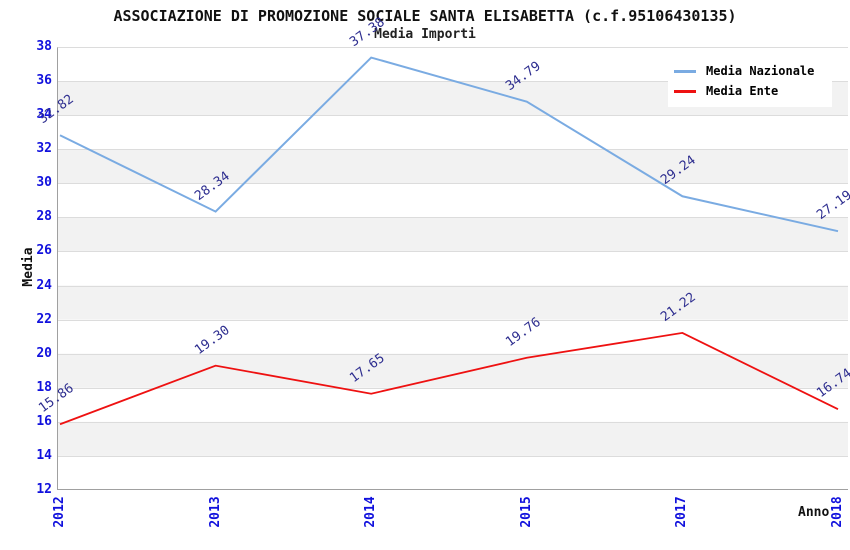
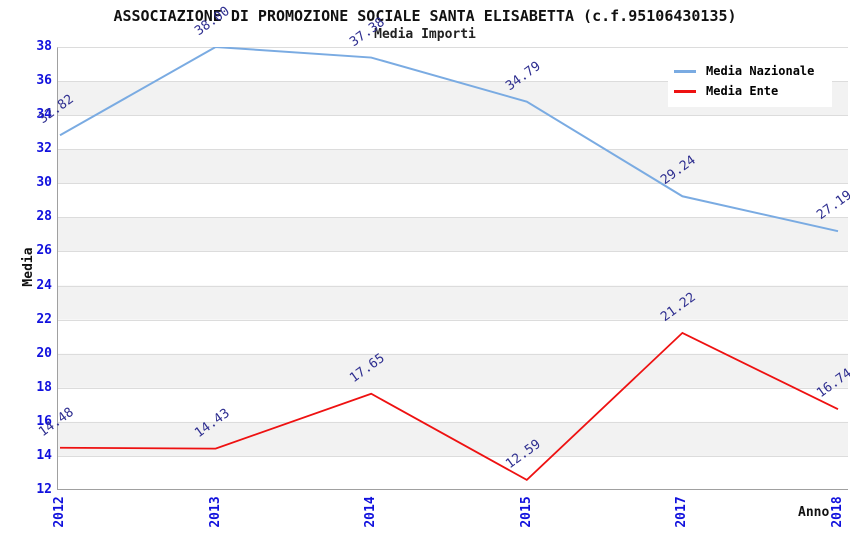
Media Ente/2012: 15.86 -> 14.48
Media Nazionale/2013: 28.34 -> 38.00
Media Ente/2013: 19.30 -> 14.43
Media Ente/2015: 19.76 -> 12.59
